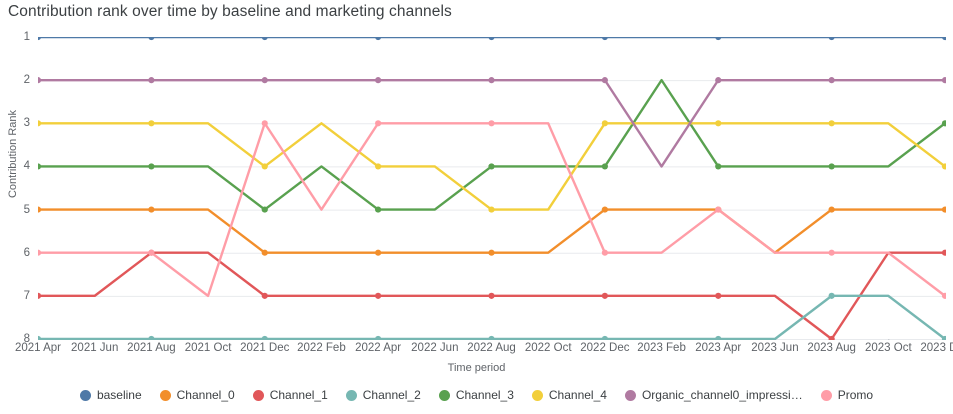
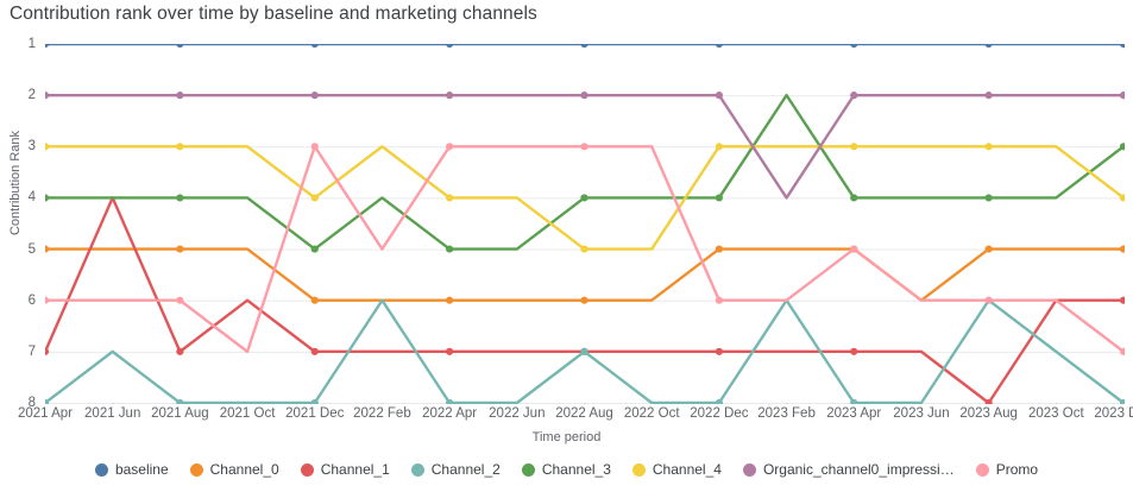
Channel_1/2021 Jun: 7 -> 4
Channel_2/2021 Jun: 8 -> 7
Channel_1/2021 Aug: 6 -> 7
Channel_2/2022 Feb: 8 -> 6
Channel_2/2022 Aug: 8 -> 7
Channel_2/2023 Feb: 8 -> 6
Channel_2/2023 Aug: 7 -> 6
